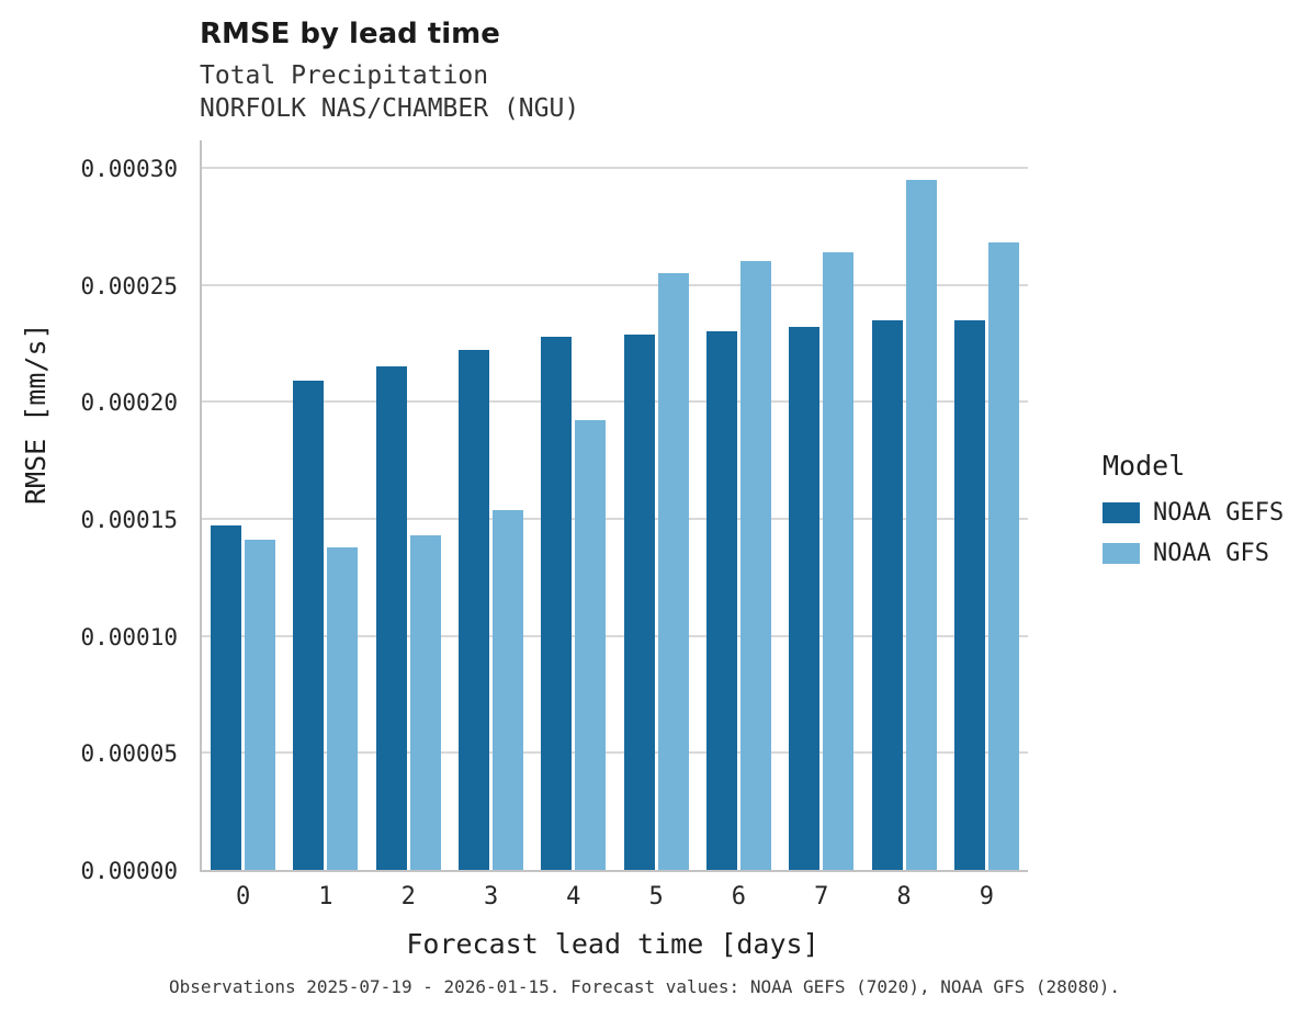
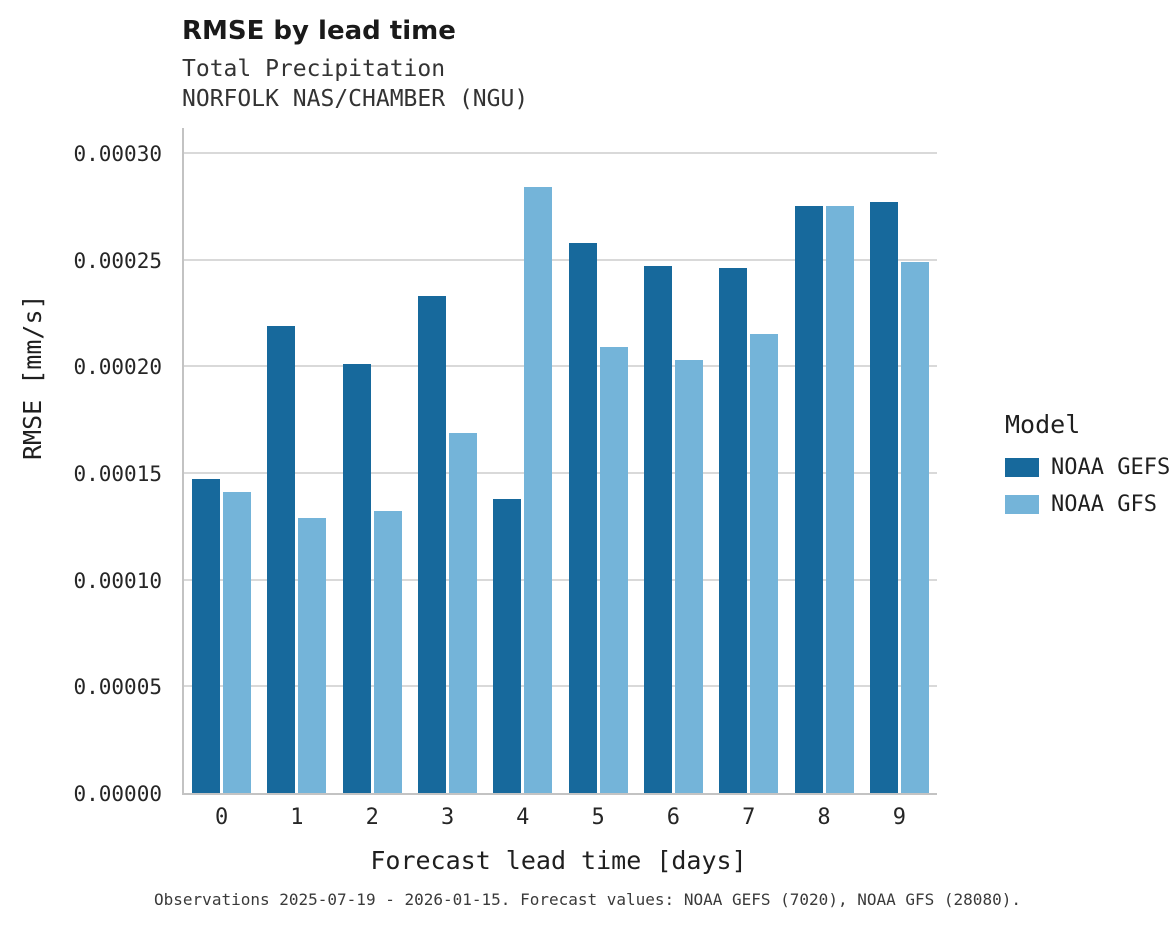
NOAA GEFS/1: 0.000209 -> 0.000219
NOAA GFS/1: 0.000138 -> 0.000129
NOAA GEFS/2: 0.000215 -> 0.000201
NOAA GFS/2: 0.000143 -> 0.000132
NOAA GEFS/3: 0.000222 -> 0.000233
NOAA GFS/3: 0.000154 -> 0.000169
NOAA GEFS/4: 0.000228 -> 0.000138
NOAA GFS/4: 0.000192 -> 0.000284
NOAA GEFS/5: 0.000229 -> 0.000258
NOAA GFS/5: 0.000255 -> 0.000209
NOAA GEFS/6: 0.000230 -> 0.000247
NOAA GFS/6: 0.000260 -> 0.000203
NOAA GEFS/7: 0.000232 -> 0.000246
NOAA GFS/7: 0.000264 -> 0.000215
NOAA GEFS/8: 0.000235 -> 0.000275
NOAA GFS/8: 0.000295 -> 0.000275
NOAA GEFS/9: 0.000235 -> 0.000277
NOAA GFS/9: 0.000268 -> 0.000249
